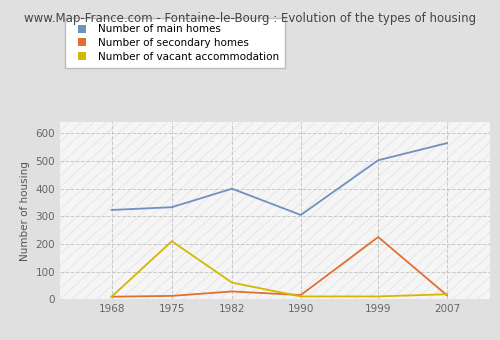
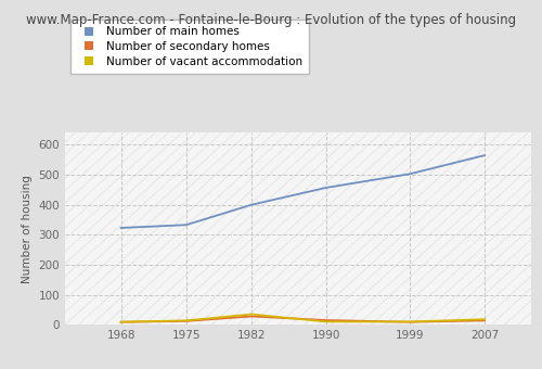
Number of vacant accommodation/1975: 210 -> 14
Number of vacant accommodation/1982: 60 -> 35
Number of main homes/1990: 305 -> 457
Number of secondary homes/1999: 225 -> 9
